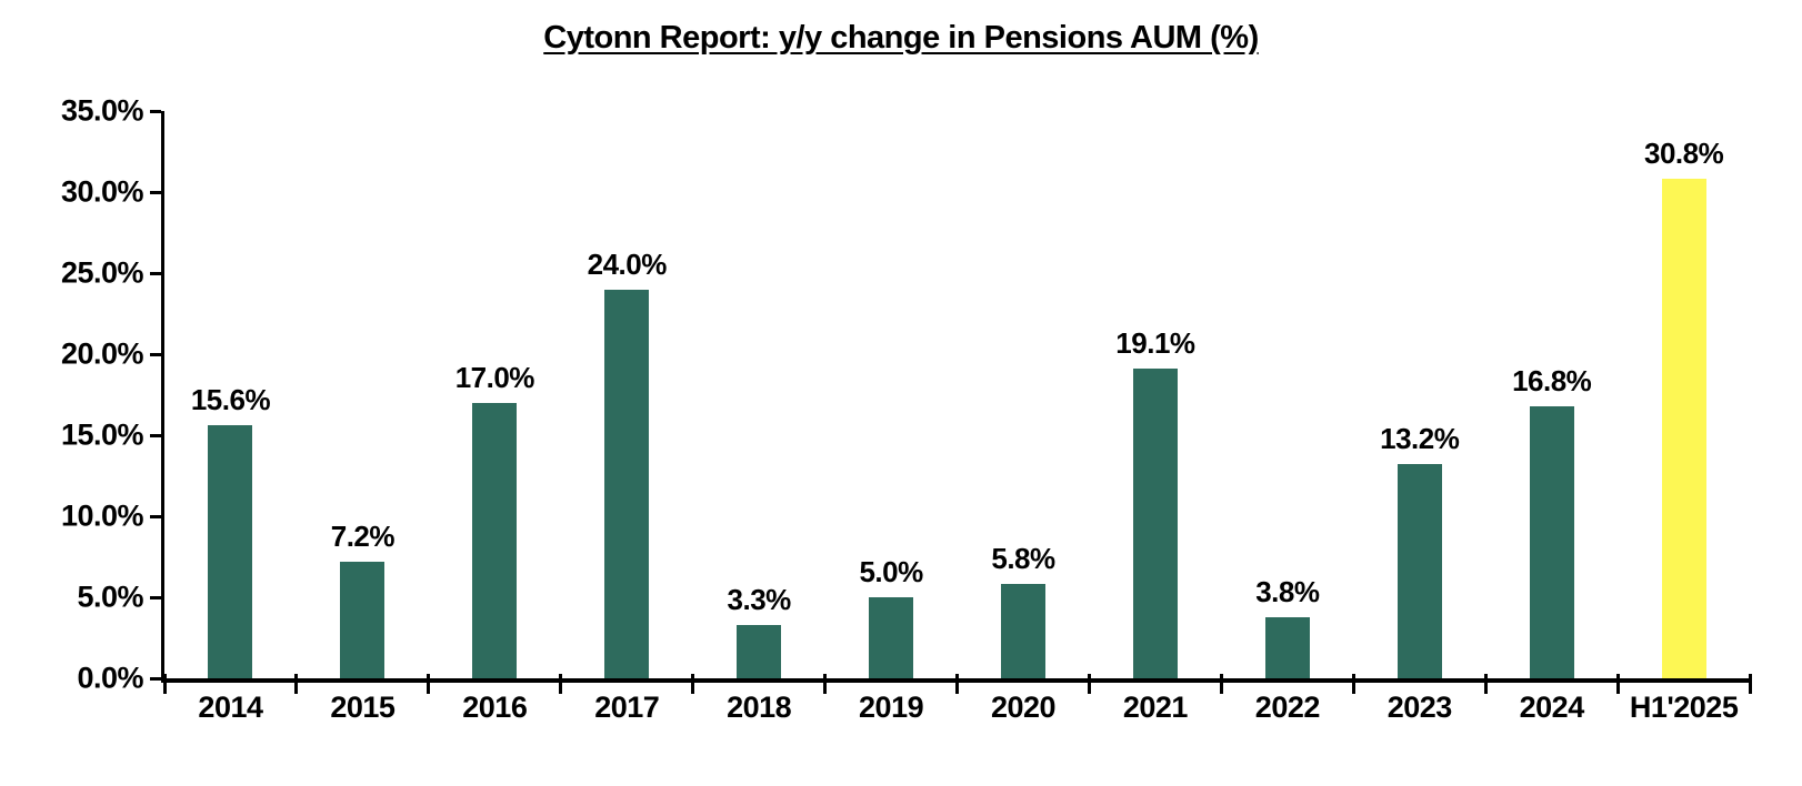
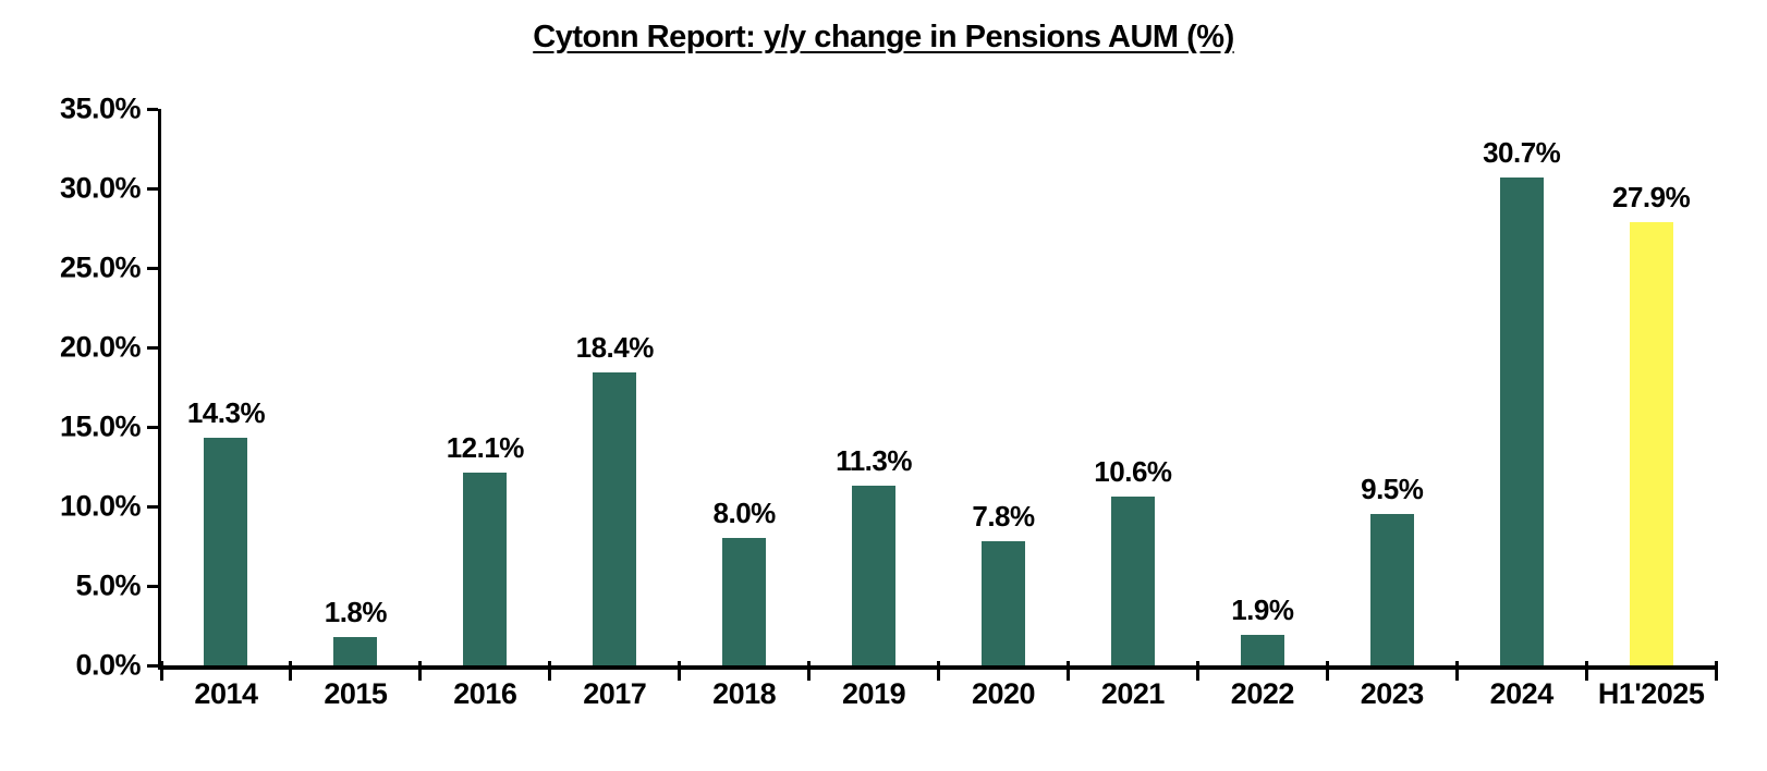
2014: 15.6% -> 14.3%
2015: 7.2% -> 1.8%
2016: 17.0% -> 12.1%
2017: 24.0% -> 18.4%
2018: 3.3% -> 8.0%
2019: 5.0% -> 11.3%
2020: 5.8% -> 7.8%
2021: 19.1% -> 10.6%
2022: 3.8% -> 1.9%
2023: 13.2% -> 9.5%
2024: 16.8% -> 30.7%
H1'2025: 30.8% -> 27.9%
